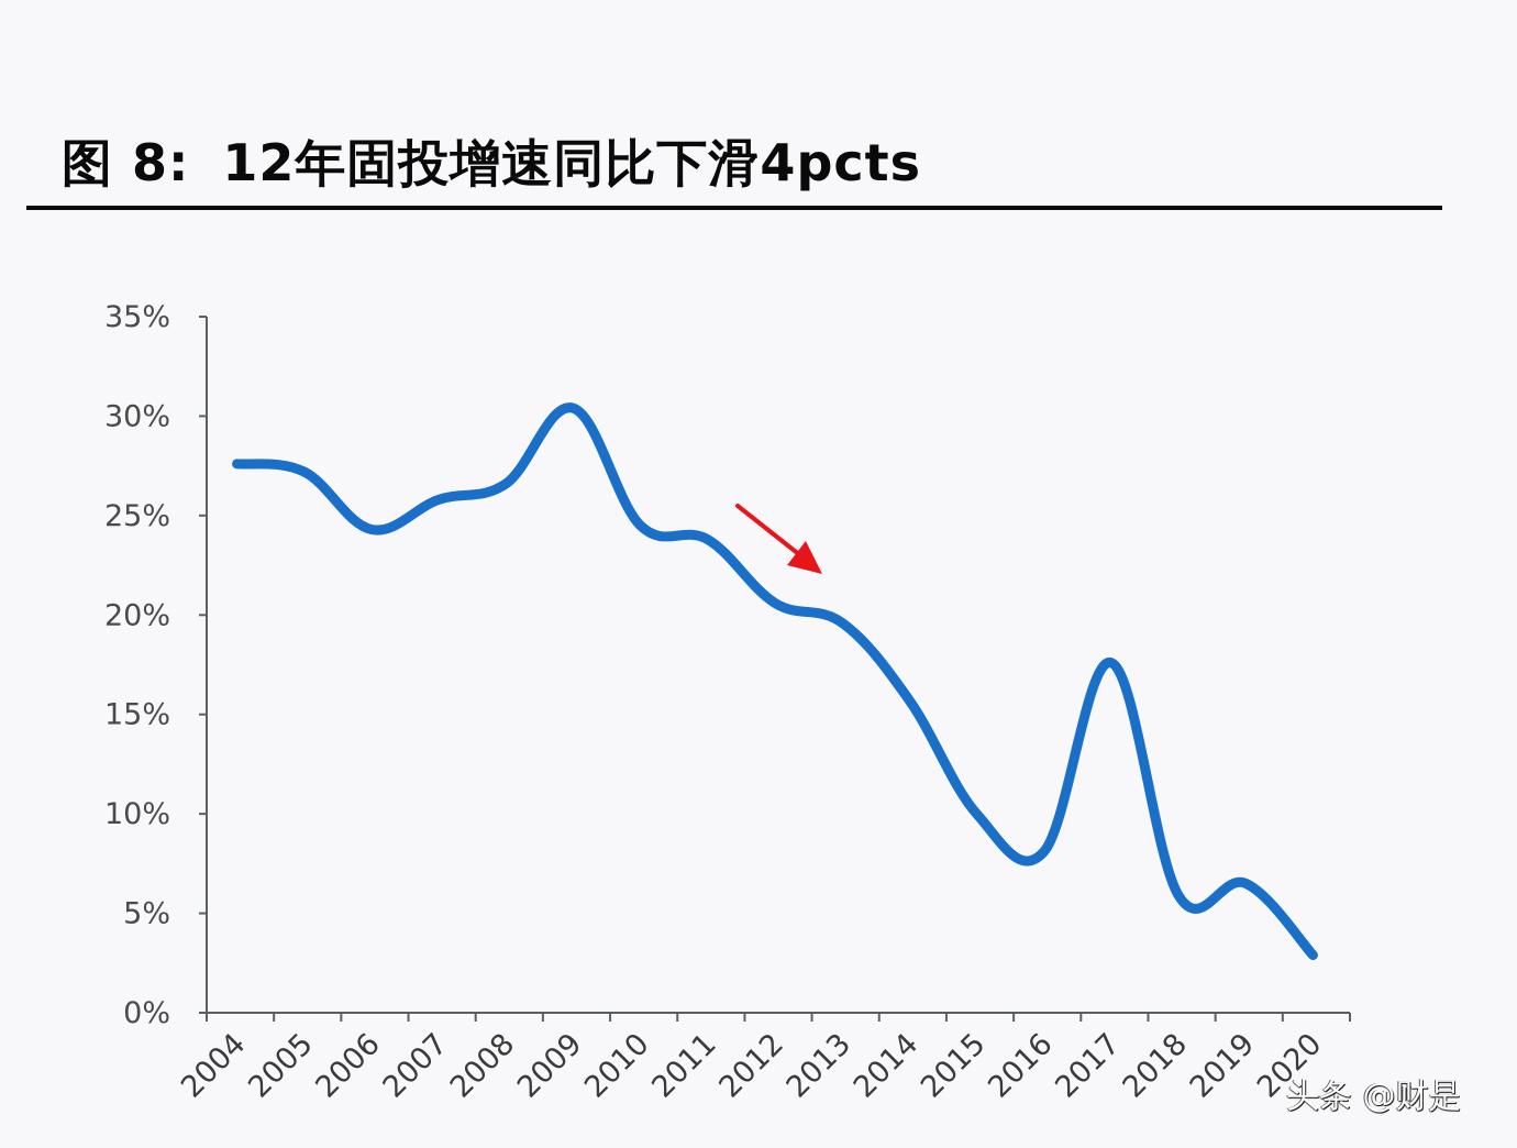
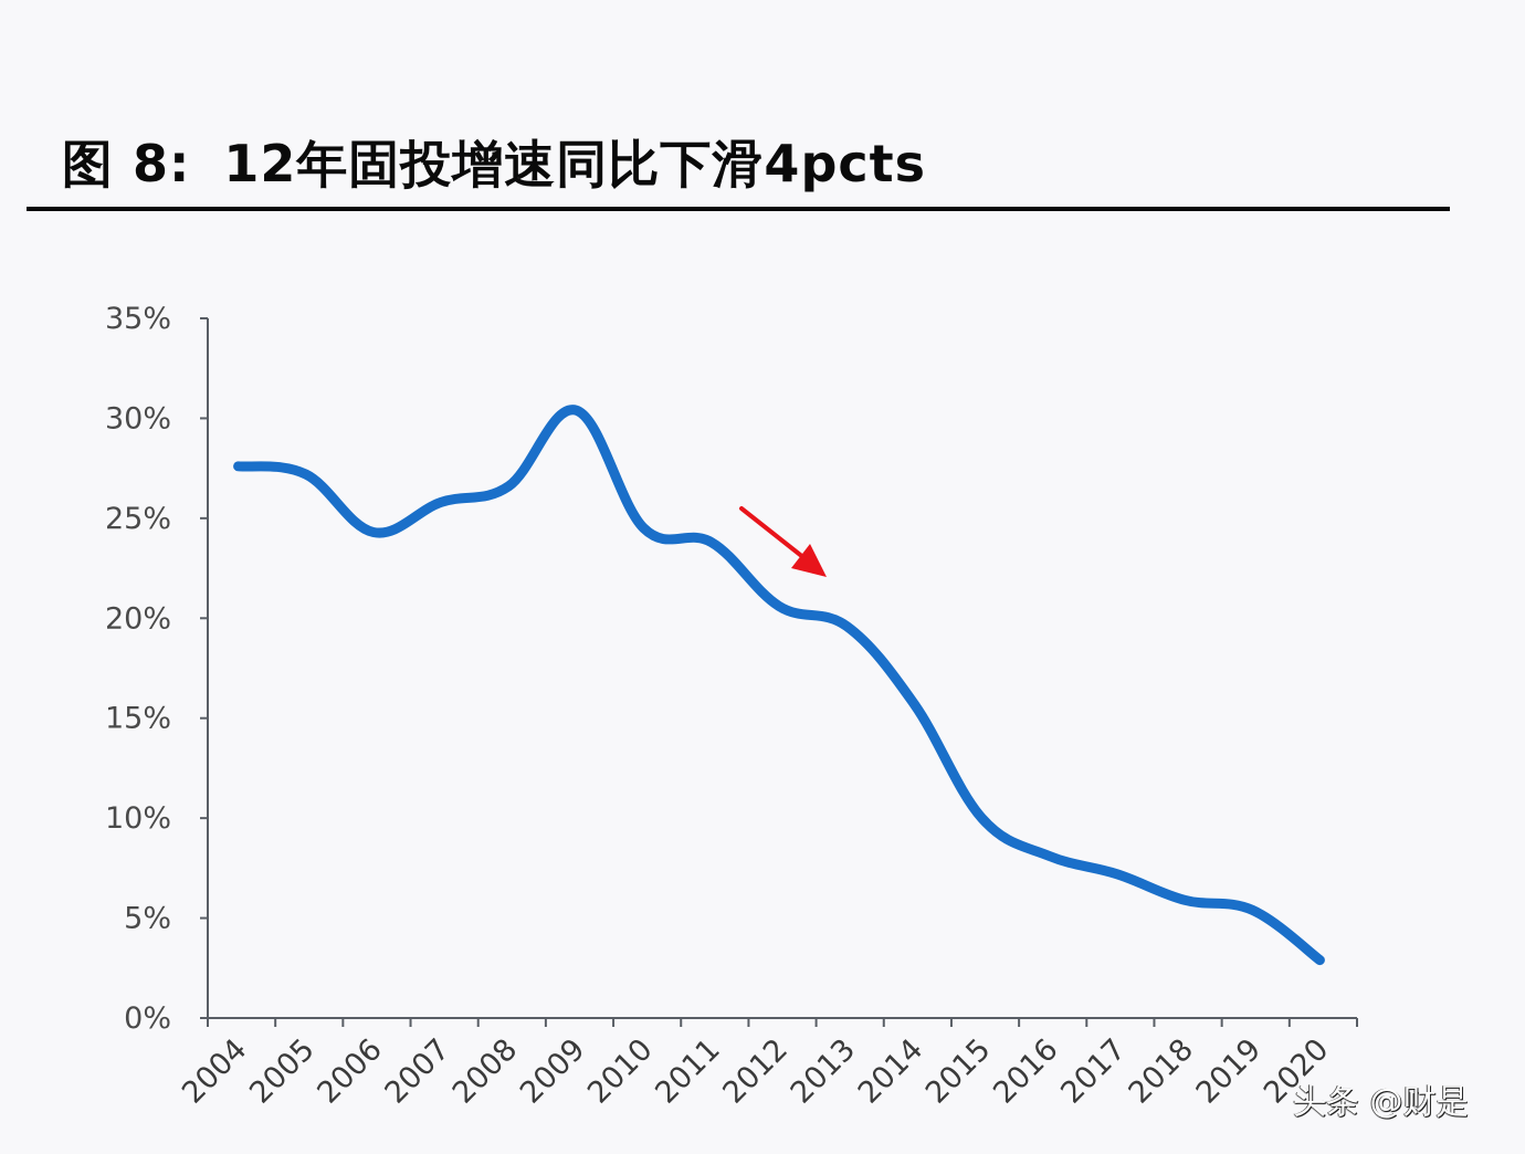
2017: 17.6% -> 7.2%
2019: 6.5% -> 5.4%
